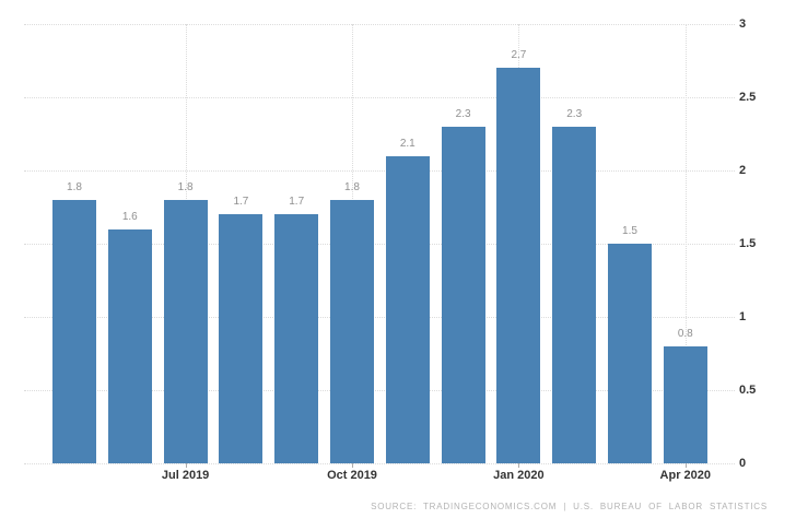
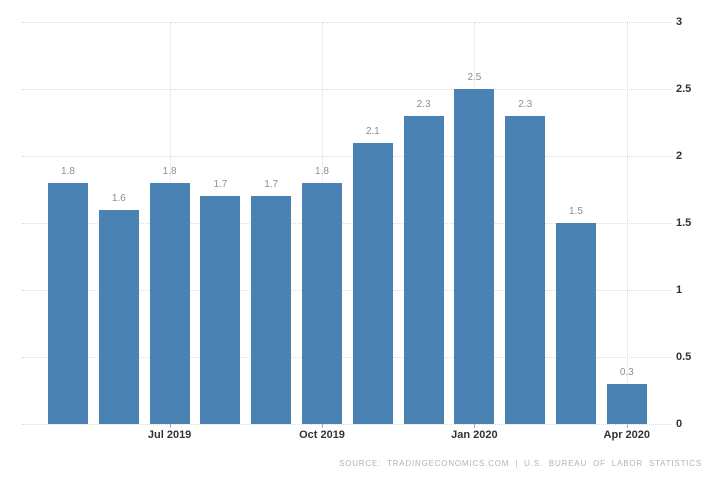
Jan 2020: 2.7 -> 2.5
Apr 2020: 0.8 -> 0.3
